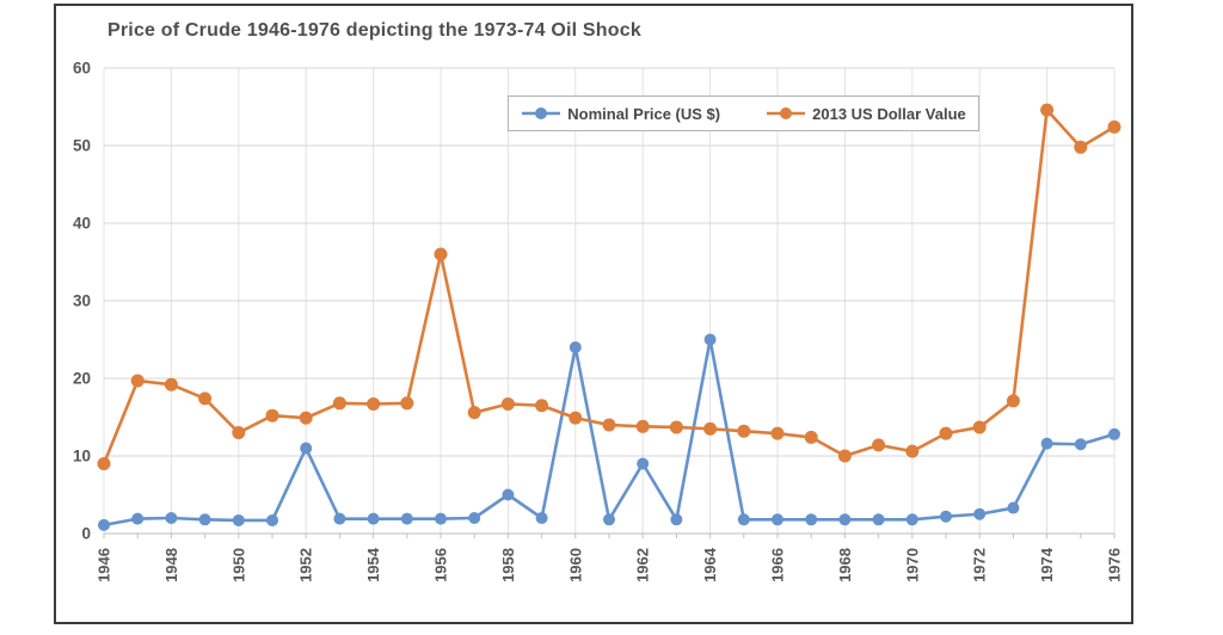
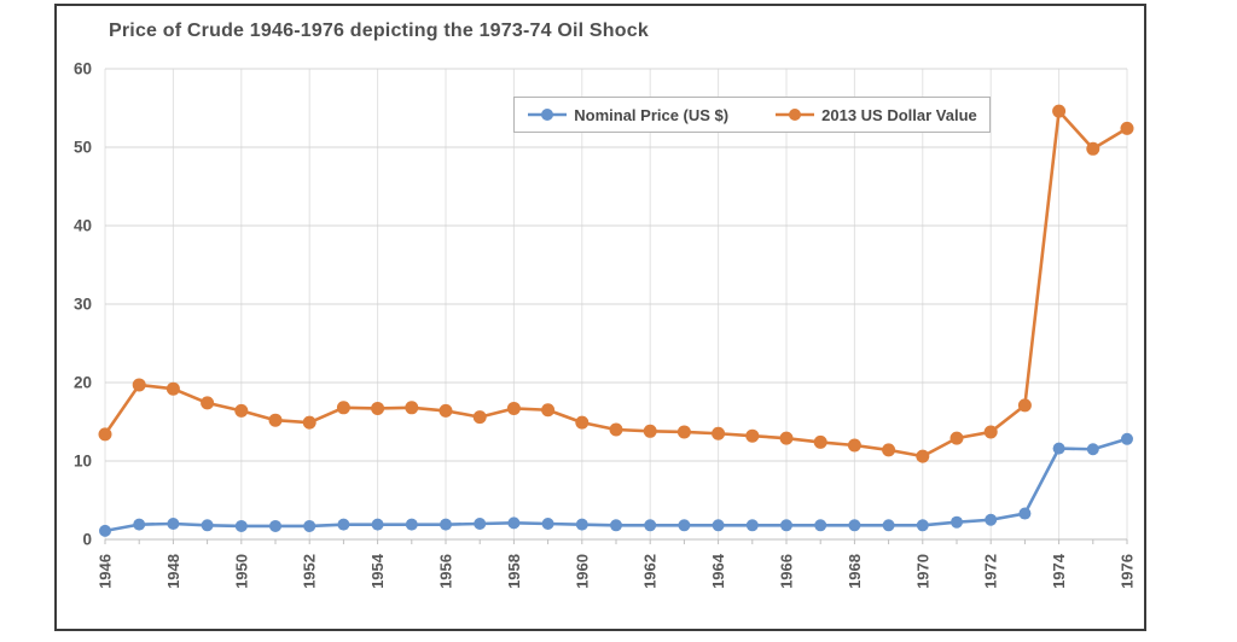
2013 US Dollar Value/1946: 9 -> 13
2013 US Dollar Value/1950: 13 -> 16
Nominal Price (US $)/1952: 11 -> 2
2013 US Dollar Value/1956: 36 -> 16
Nominal Price (US $)/1958: 5 -> 2
Nominal Price (US $)/1960: 24 -> 2
Nominal Price (US $)/1962: 9 -> 2
Nominal Price (US $)/1964: 25 -> 2
2013 US Dollar Value/1968: 10 -> 12
